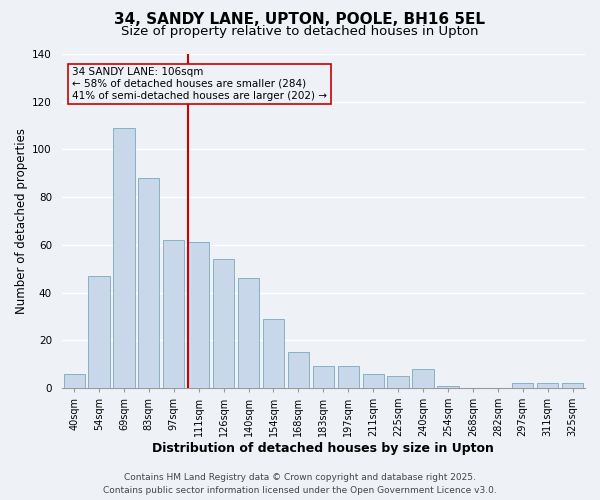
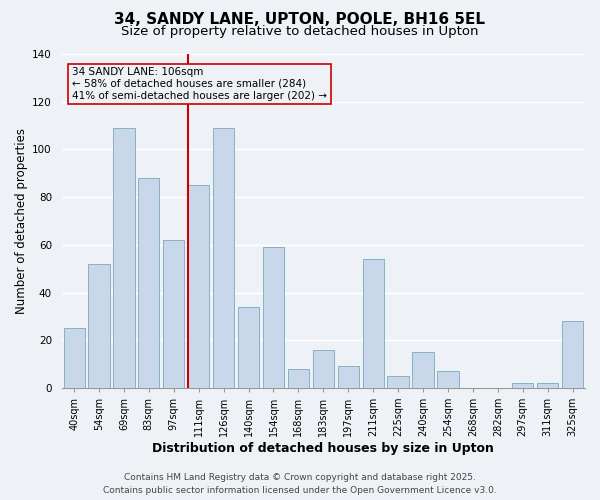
40sqm: 6 -> 25
54sqm: 47 -> 52
111sqm: 61 -> 85
126sqm: 54 -> 109
140sqm: 46 -> 34
154sqm: 29 -> 59
168sqm: 15 -> 8
183sqm: 9 -> 16
211sqm: 6 -> 54
240sqm: 8 -> 15
254sqm: 1 -> 7
325sqm: 2 -> 28
